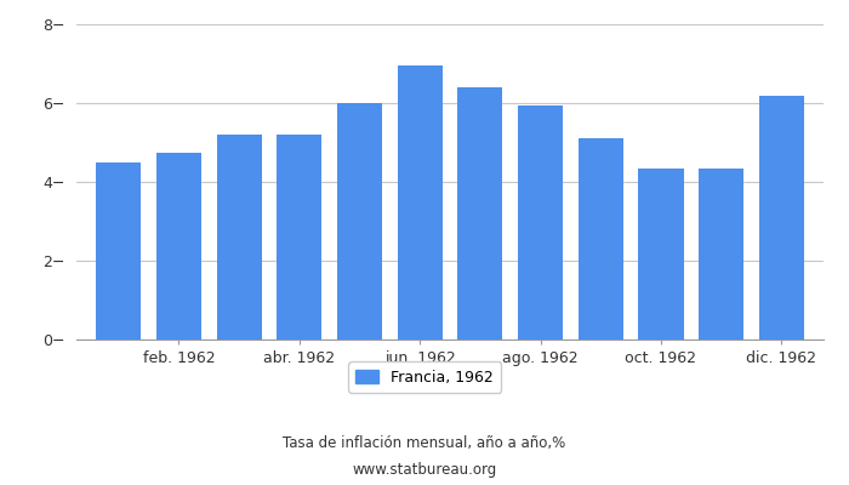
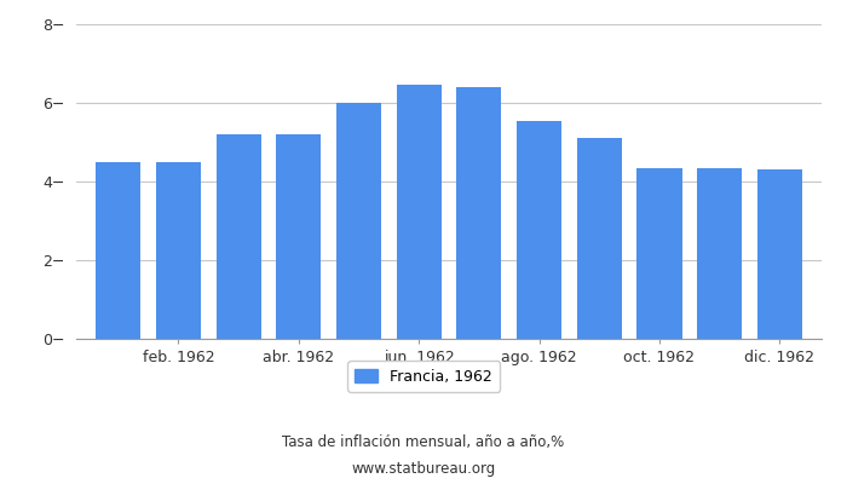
feb. 1962: 4.75- -> 4.50-
jun. 1962: 6.95- -> 6.45-
ago. 1962: 5.95- -> 5.55-
dic. 1962: 6.20- -> 4.30-
